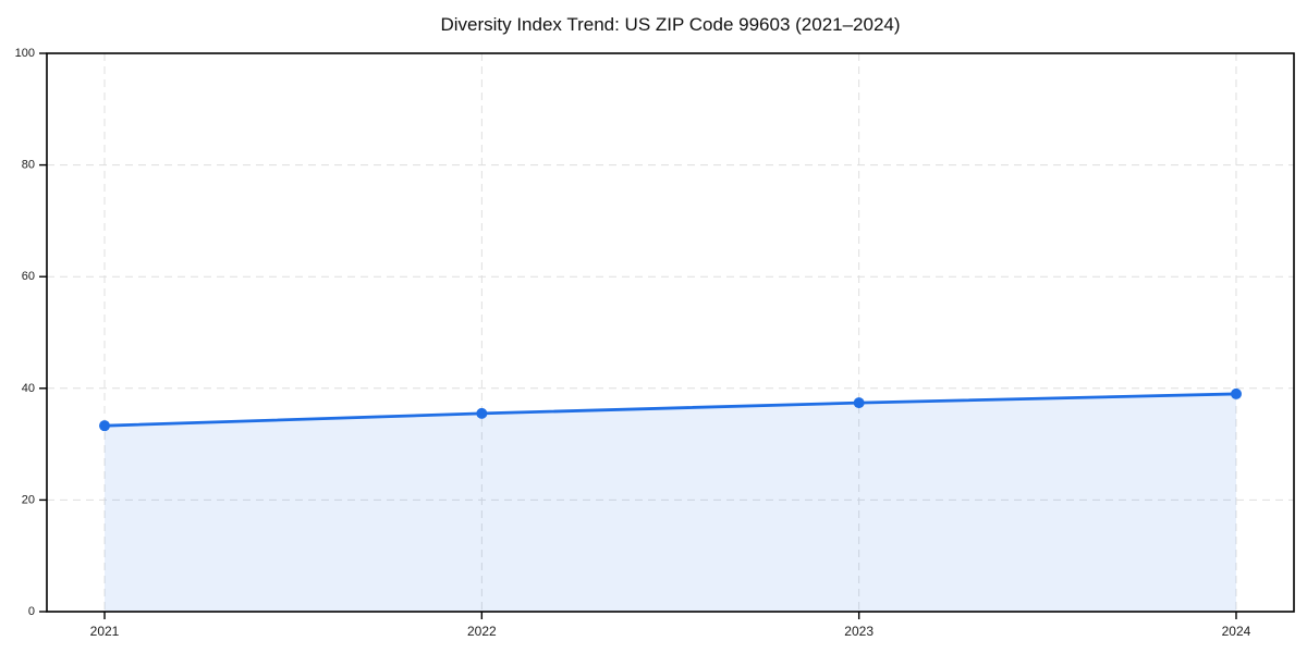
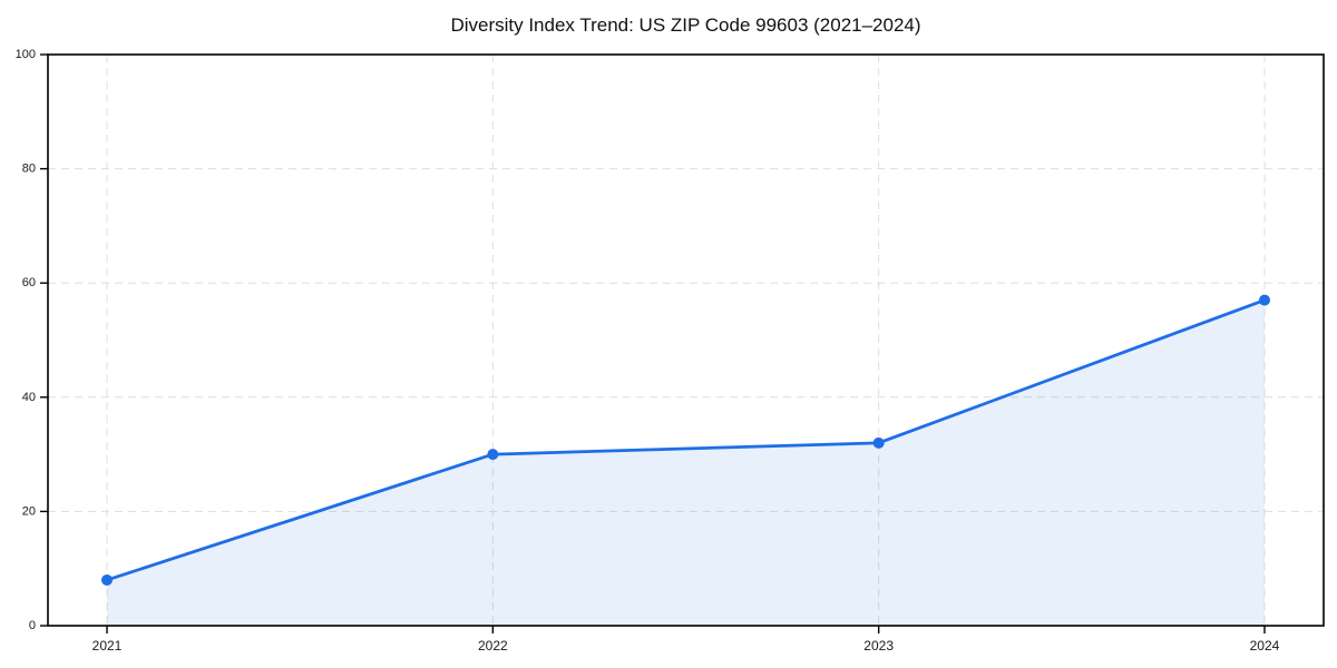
2021: 33 -> 8
2022: 36 -> 30
2023: 37 -> 32
2024: 39 -> 57
